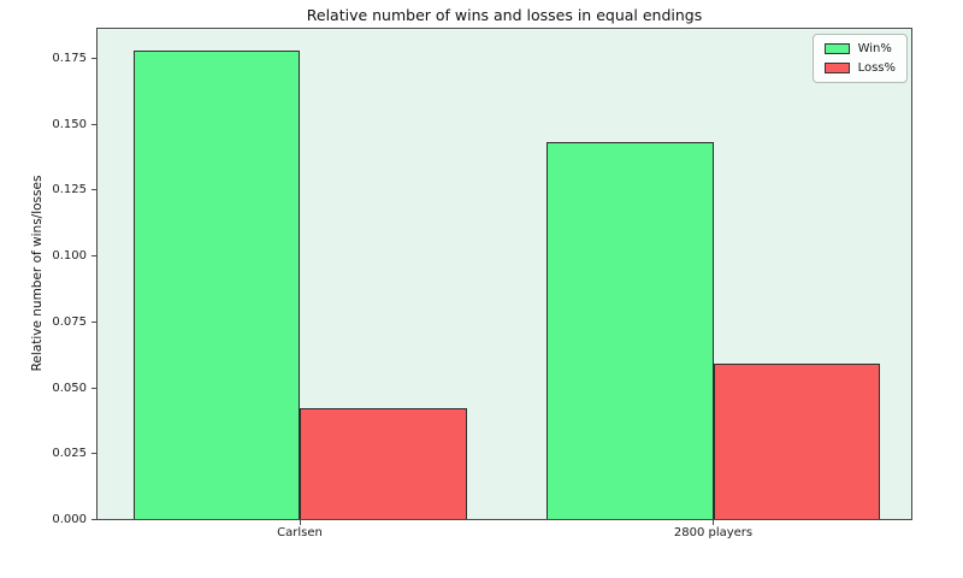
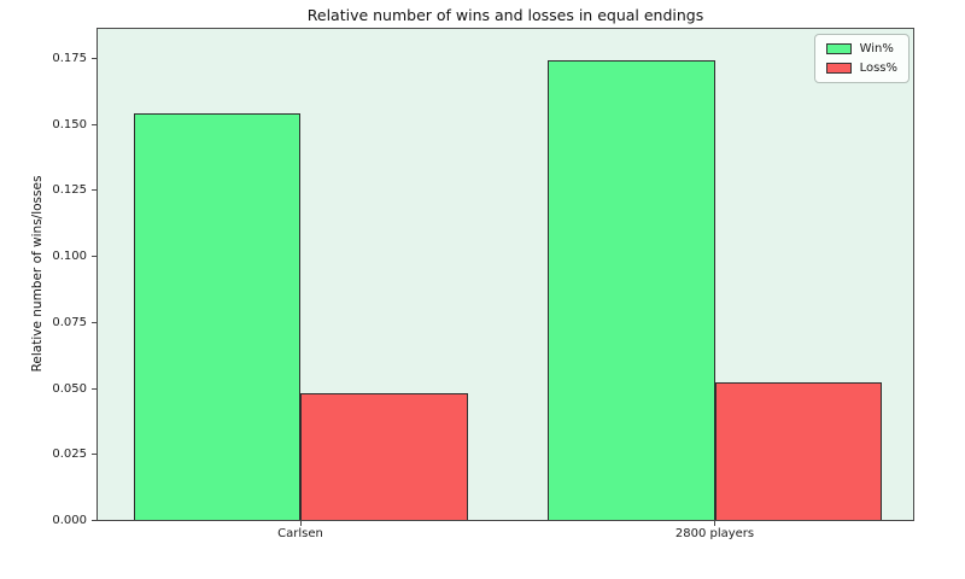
Win%/Carlsen: 0.178 -> 0.154
Loss%/Carlsen: 0.042 -> 0.048
Win%/2800 players: 0.143 -> 0.174
Loss%/2800 players: 0.059 -> 0.052
